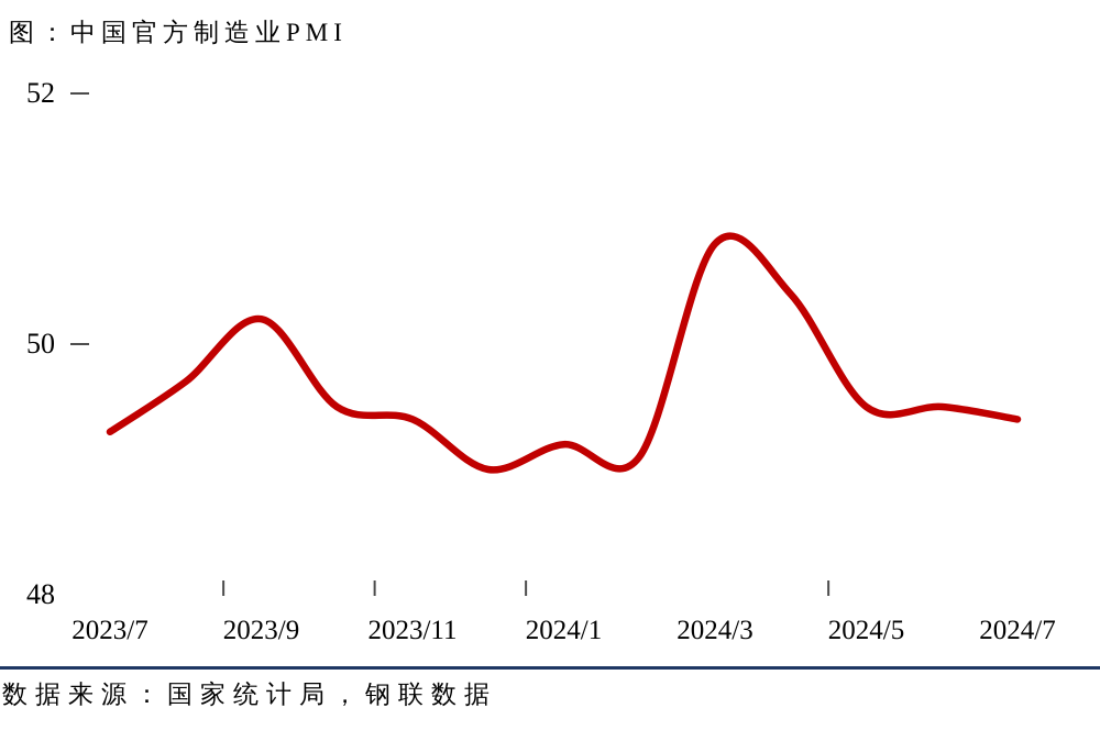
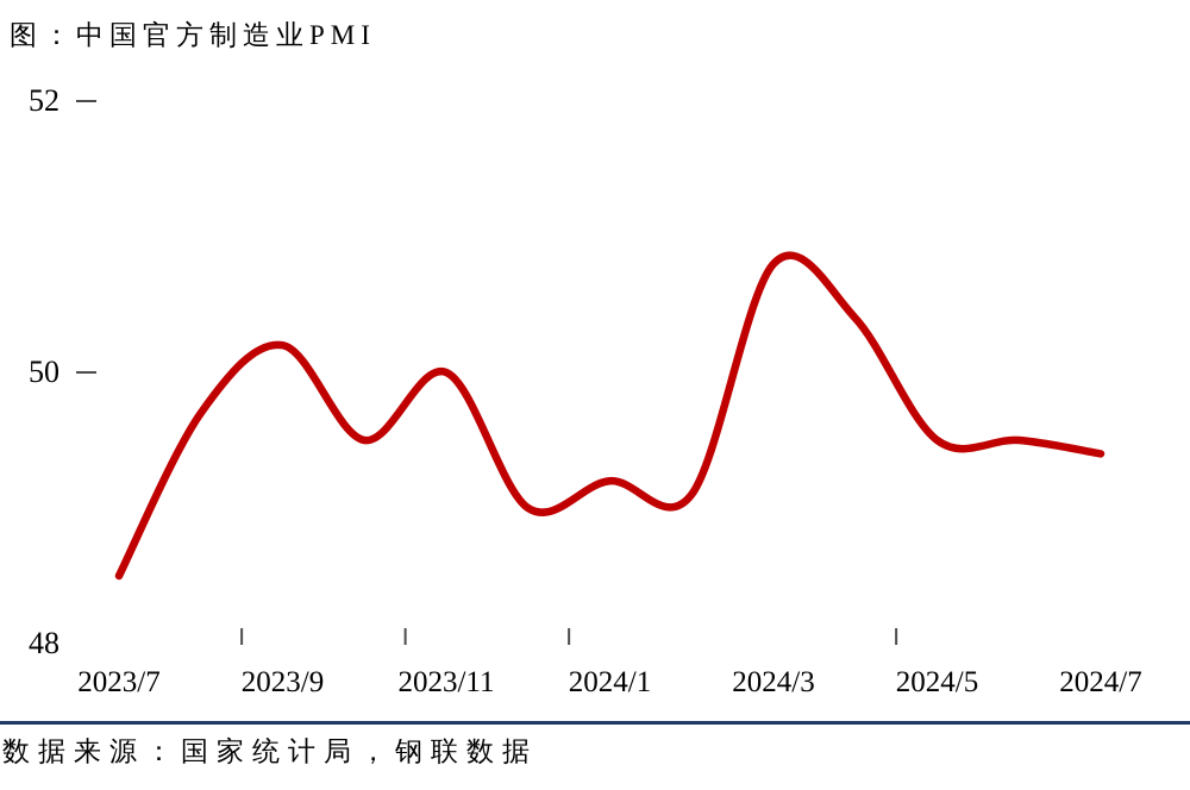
2023/7: 49.3 -> 48.5
2023/11: 49.4 -> 50.0
